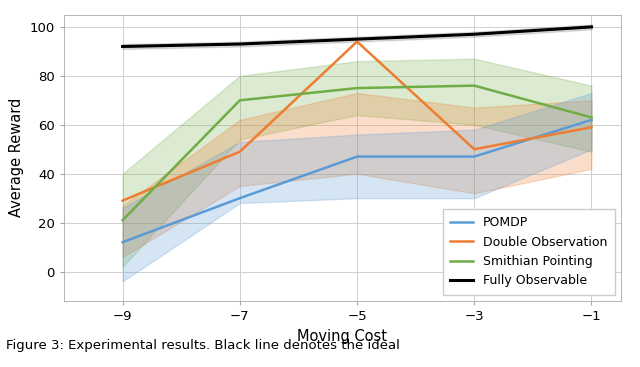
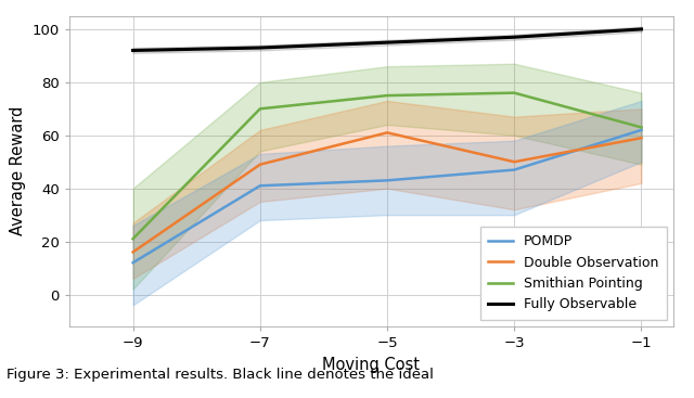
Double Observation/−9: 29 -> 16
POMDP/−7: 30 -> 41
POMDP/−5: 47 -> 43
Double Observation/−5: 94 -> 61
